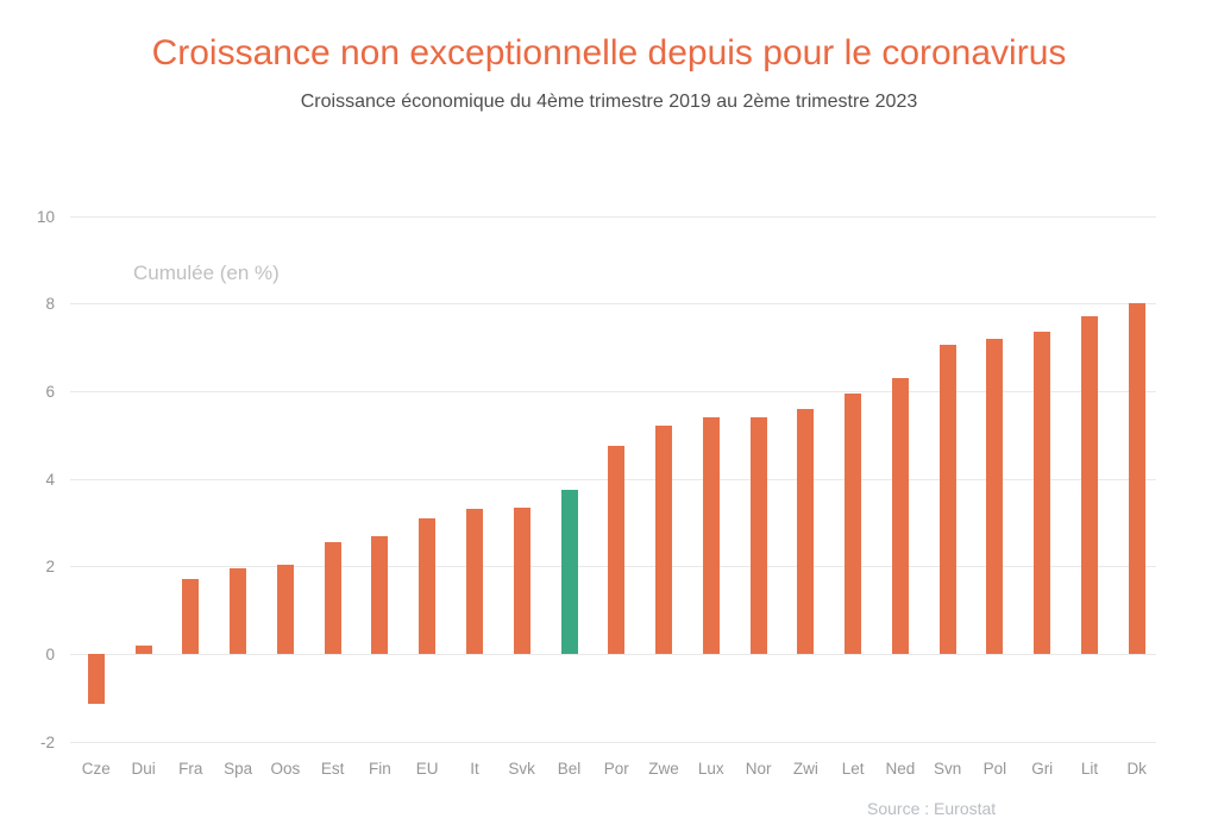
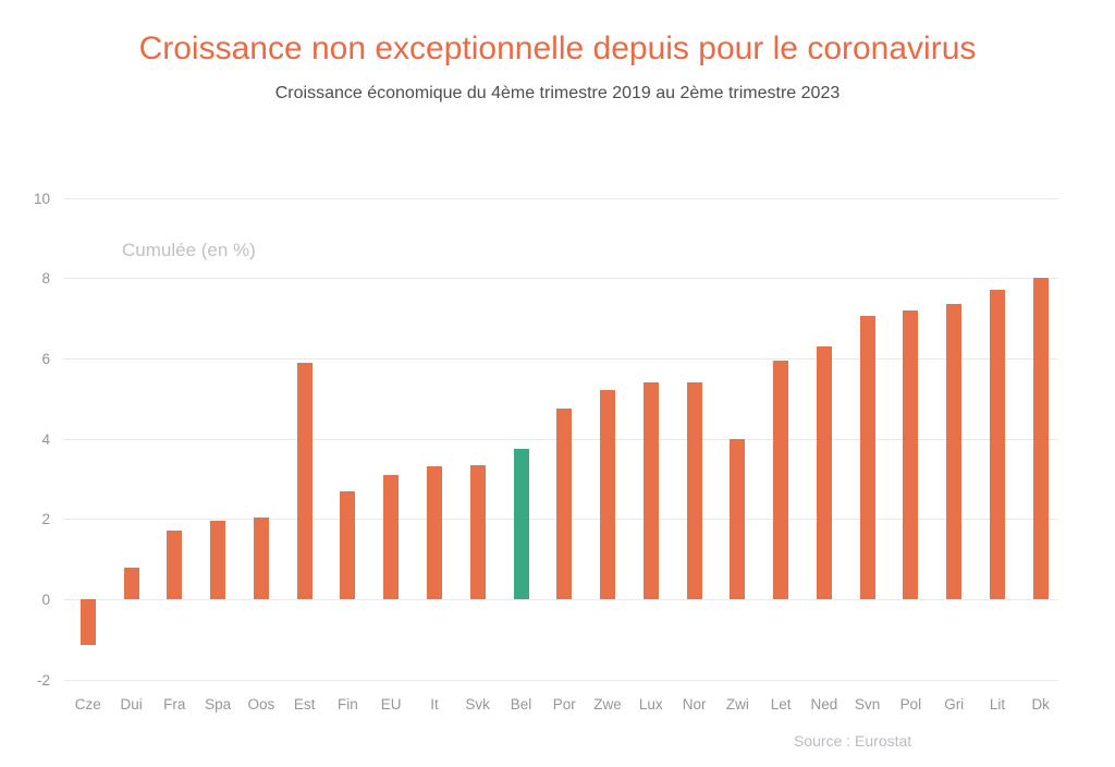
Dui: 0.2 -> 0.8
Est: 2.5 -> 5.9
Zwi: 5.6 -> 4.0
